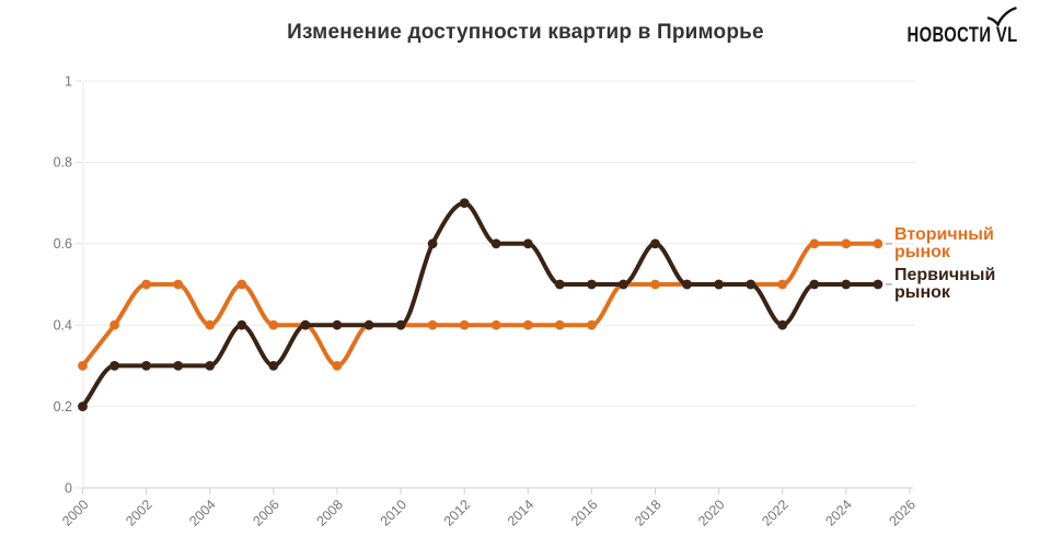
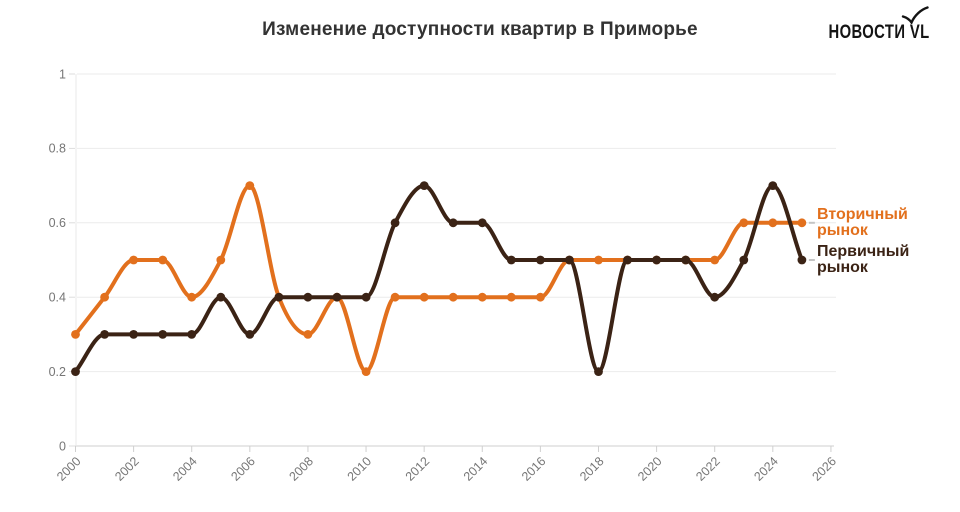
Вторичный рынок/2006: 0.4 -> 0.7
Вторичный рынок/2010: 0.4 -> 0.2
Первичный рынок/2018: 0.6 -> 0.2
Первичный рынок/2024: 0.5 -> 0.7
